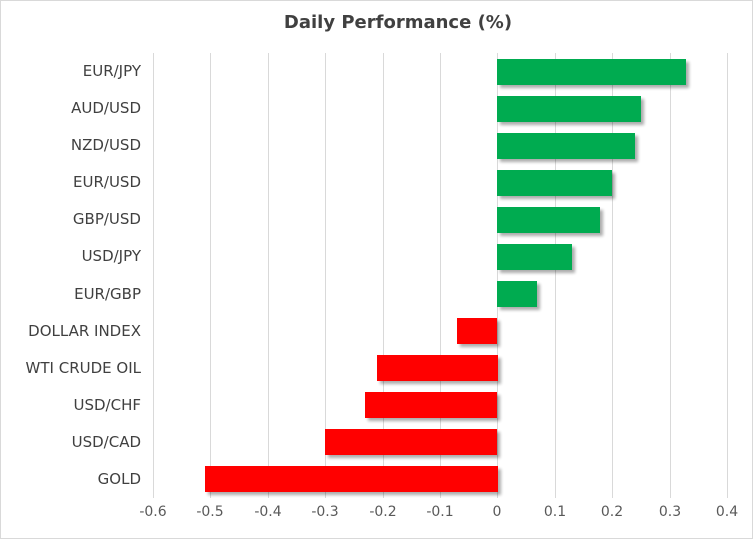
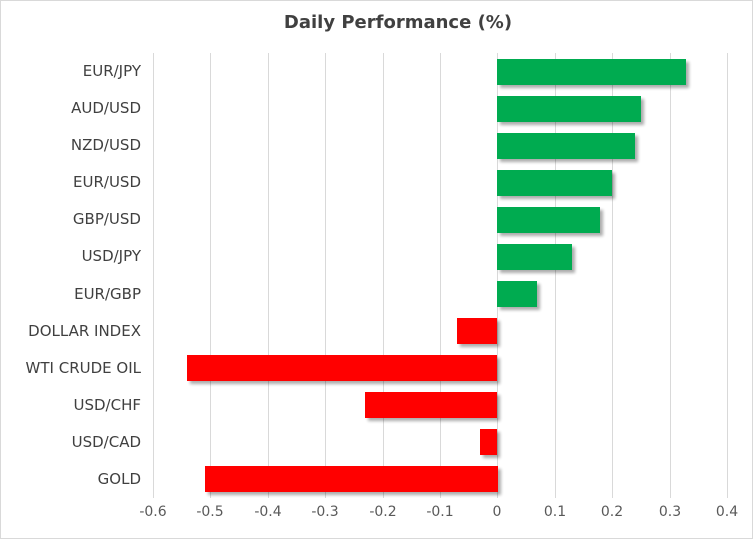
WTI CRUDE OIL: -0.21 -> -0.54
USD/CAD: -0.30 -> -0.03
